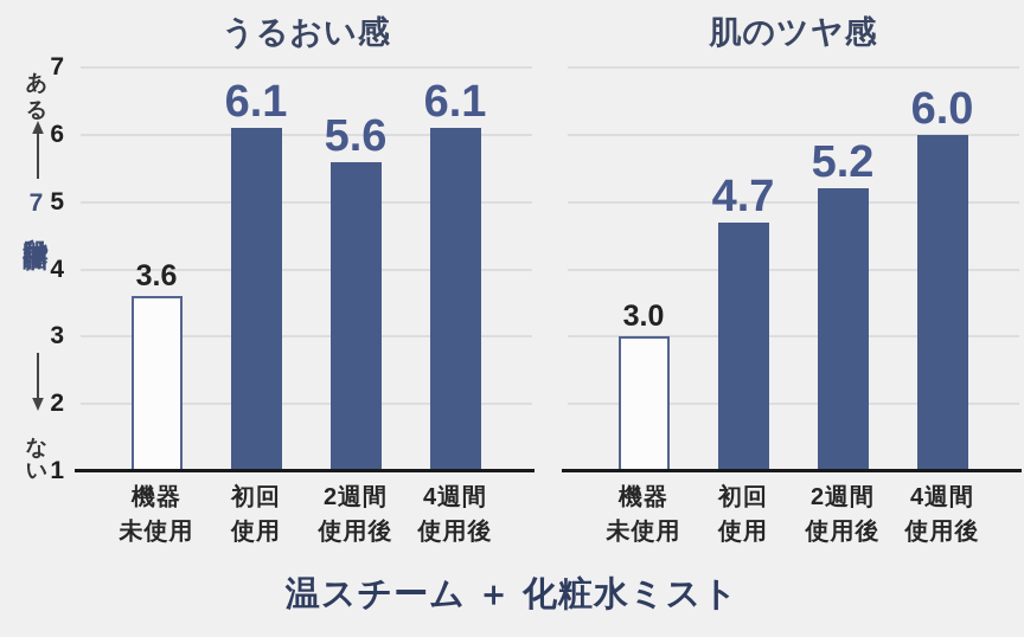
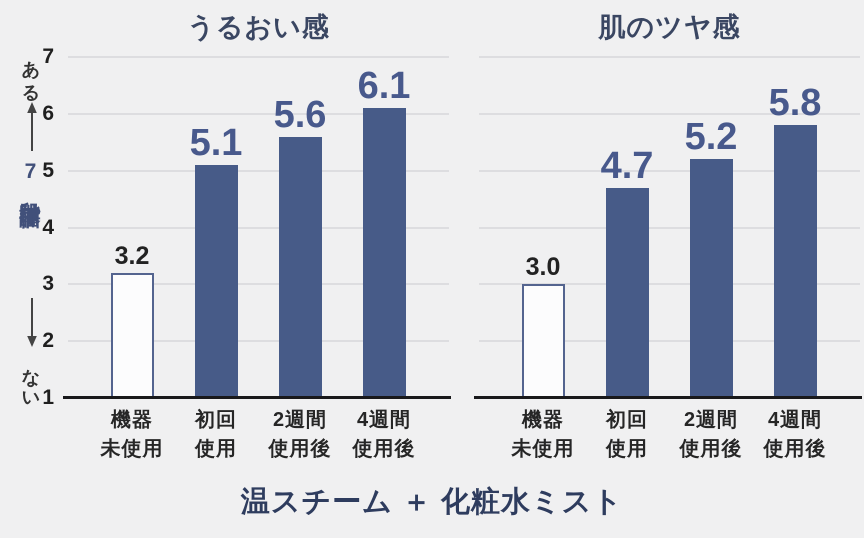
うるおい感/機器 未使用: 3.6 -> 3.2
うるおい感/初回 使用: 6.1 -> 5.1
肌のツヤ感/4週間 使用後: 6.0 -> 5.8
